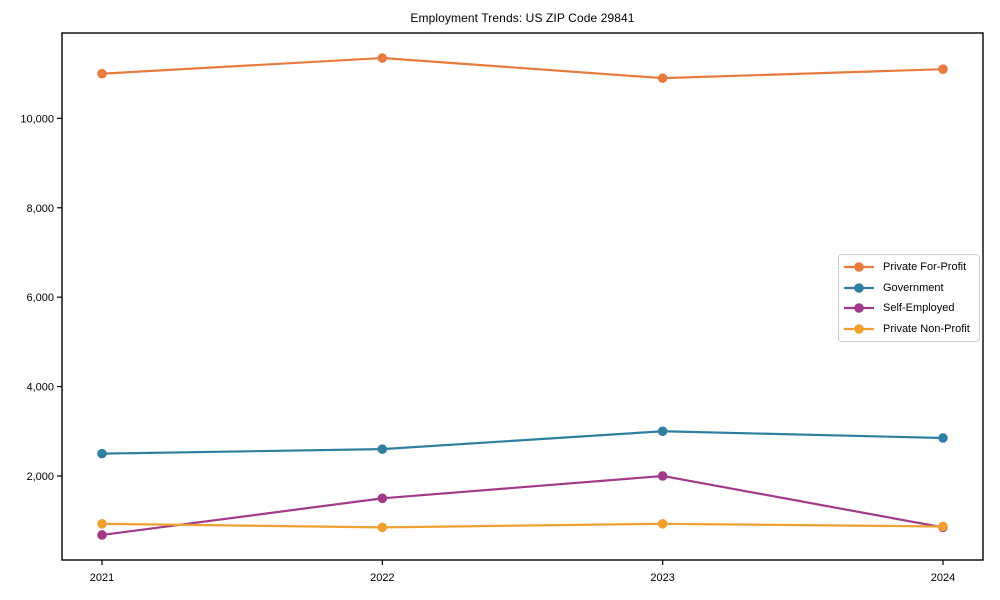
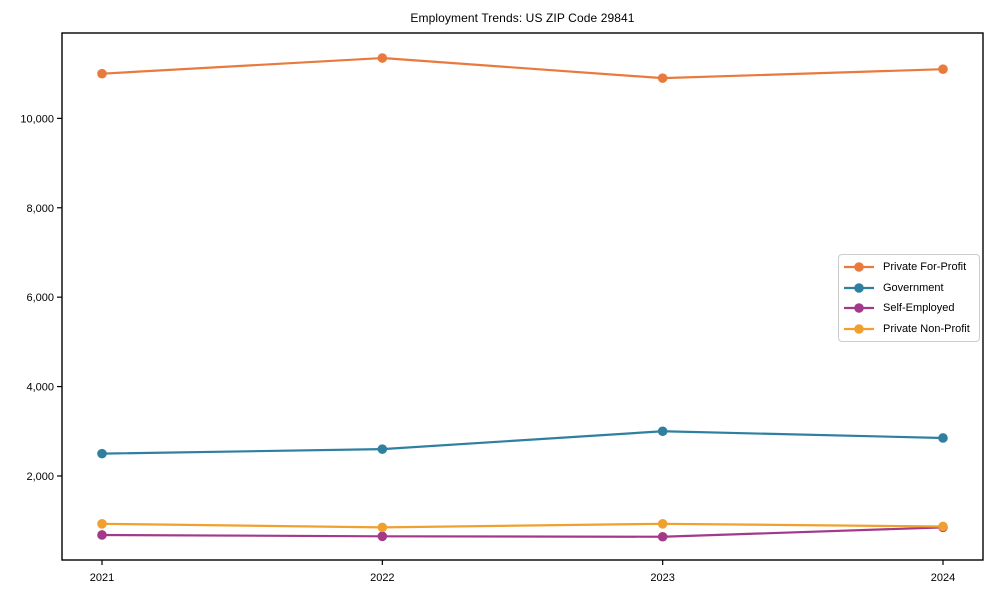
Self-Employed/2022: 1500 -> 600
Self-Employed/2023: 2000 -> 600
